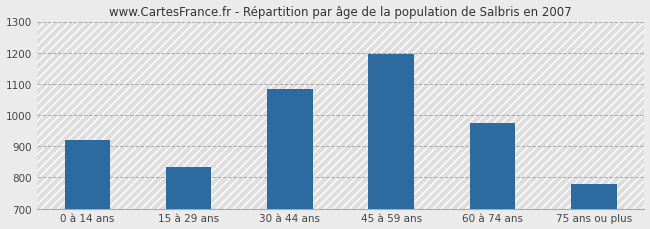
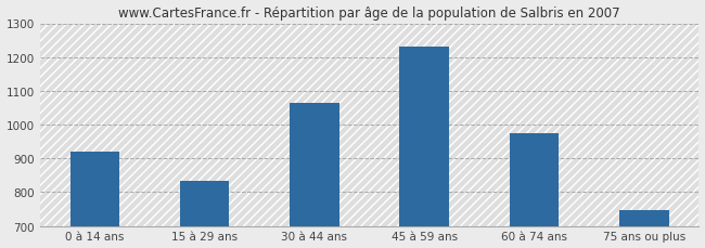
30 à 44 ans: 1085 -> 1065
45 à 59 ans: 1195 -> 1232
75 ans ou plus: 780 -> 748
